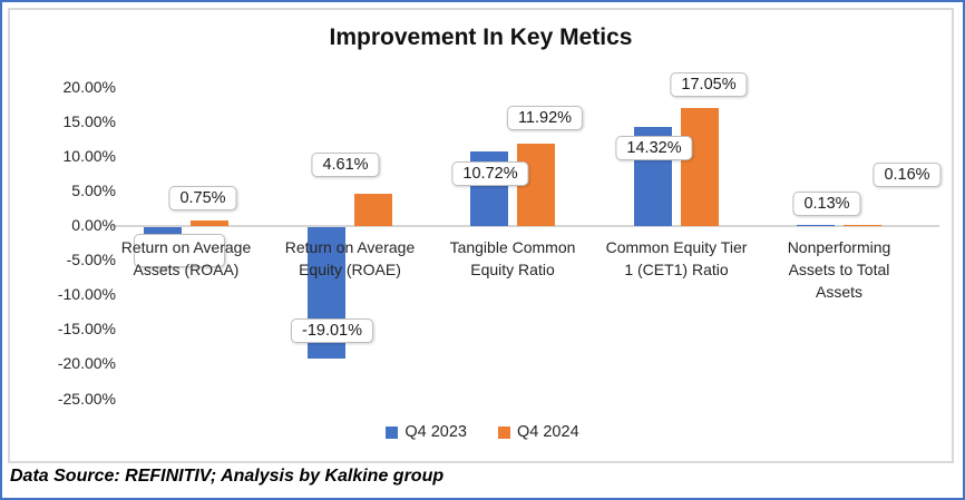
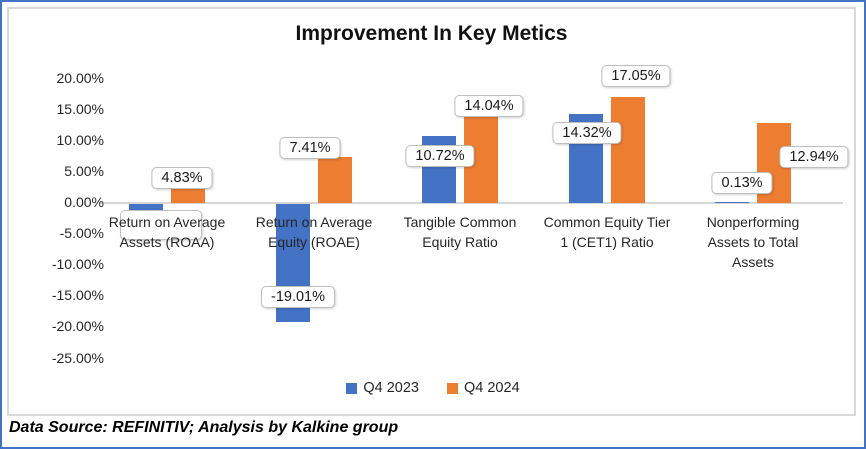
Q4 2024/Return on Average Assets (ROAA): 0.75% -> 4.83%
Q4 2024/Return on Average Equity (ROAE): 4.61% -> 7.41%
Q4 2024/Tangible Common Equity Ratio: 11.92% -> 14.04%
Q4 2024/Nonperforming Assets to Total Assets: 0.16% -> 12.94%
